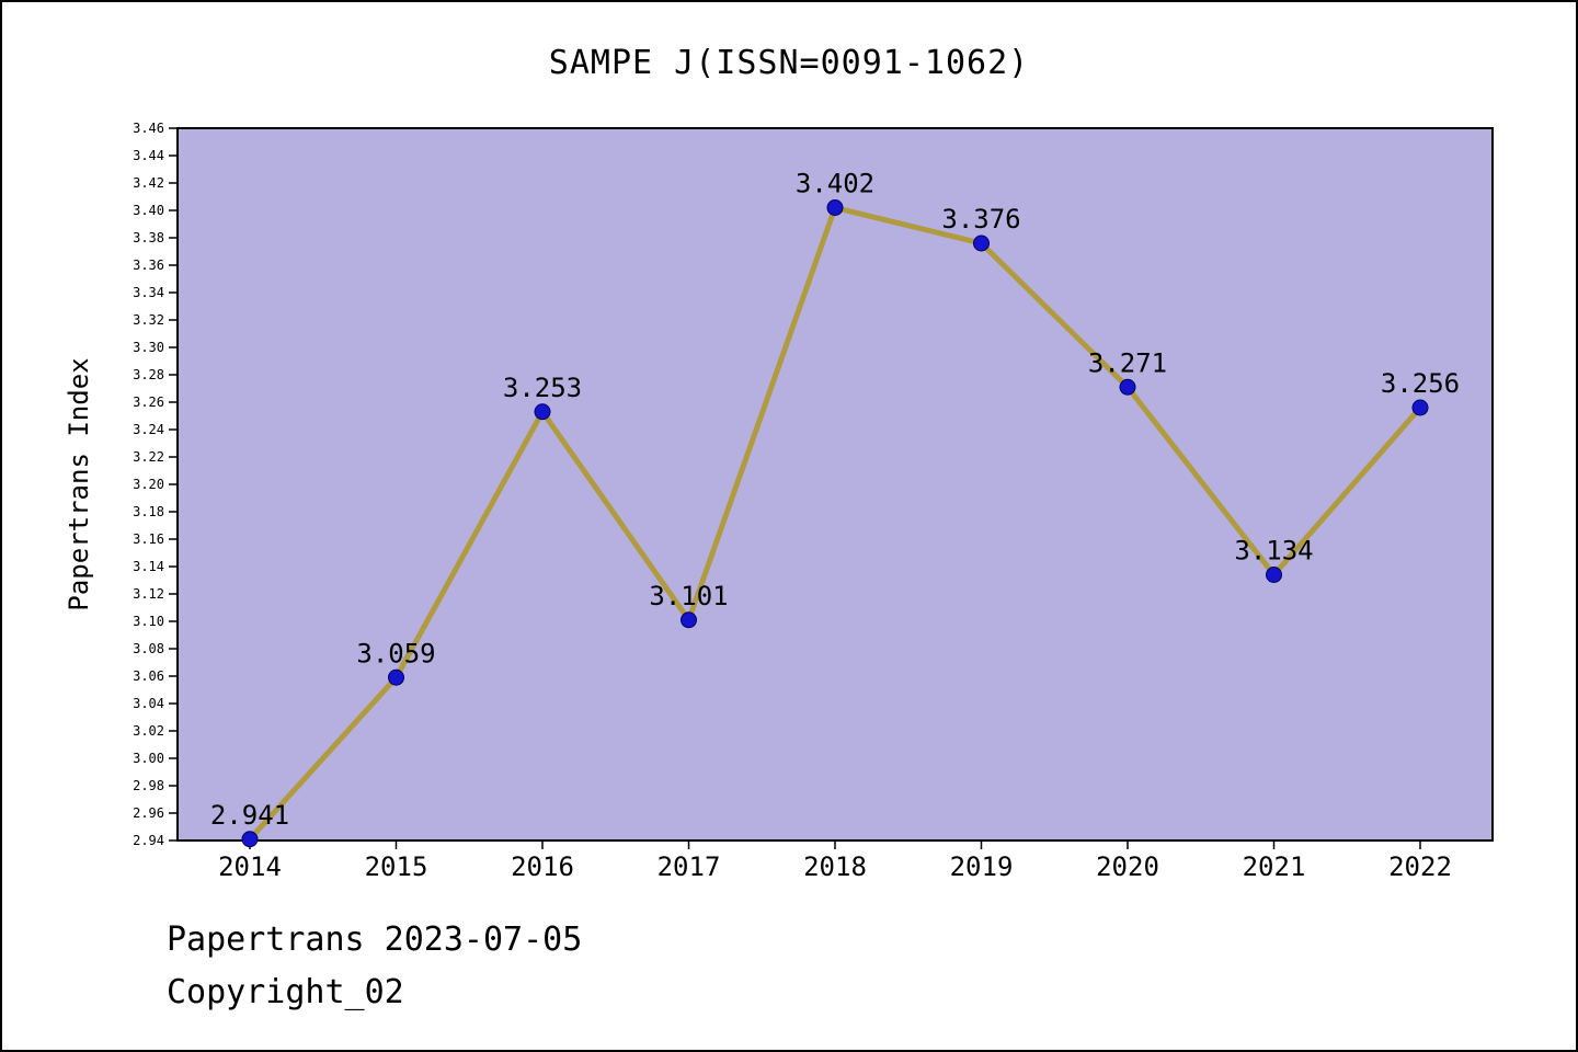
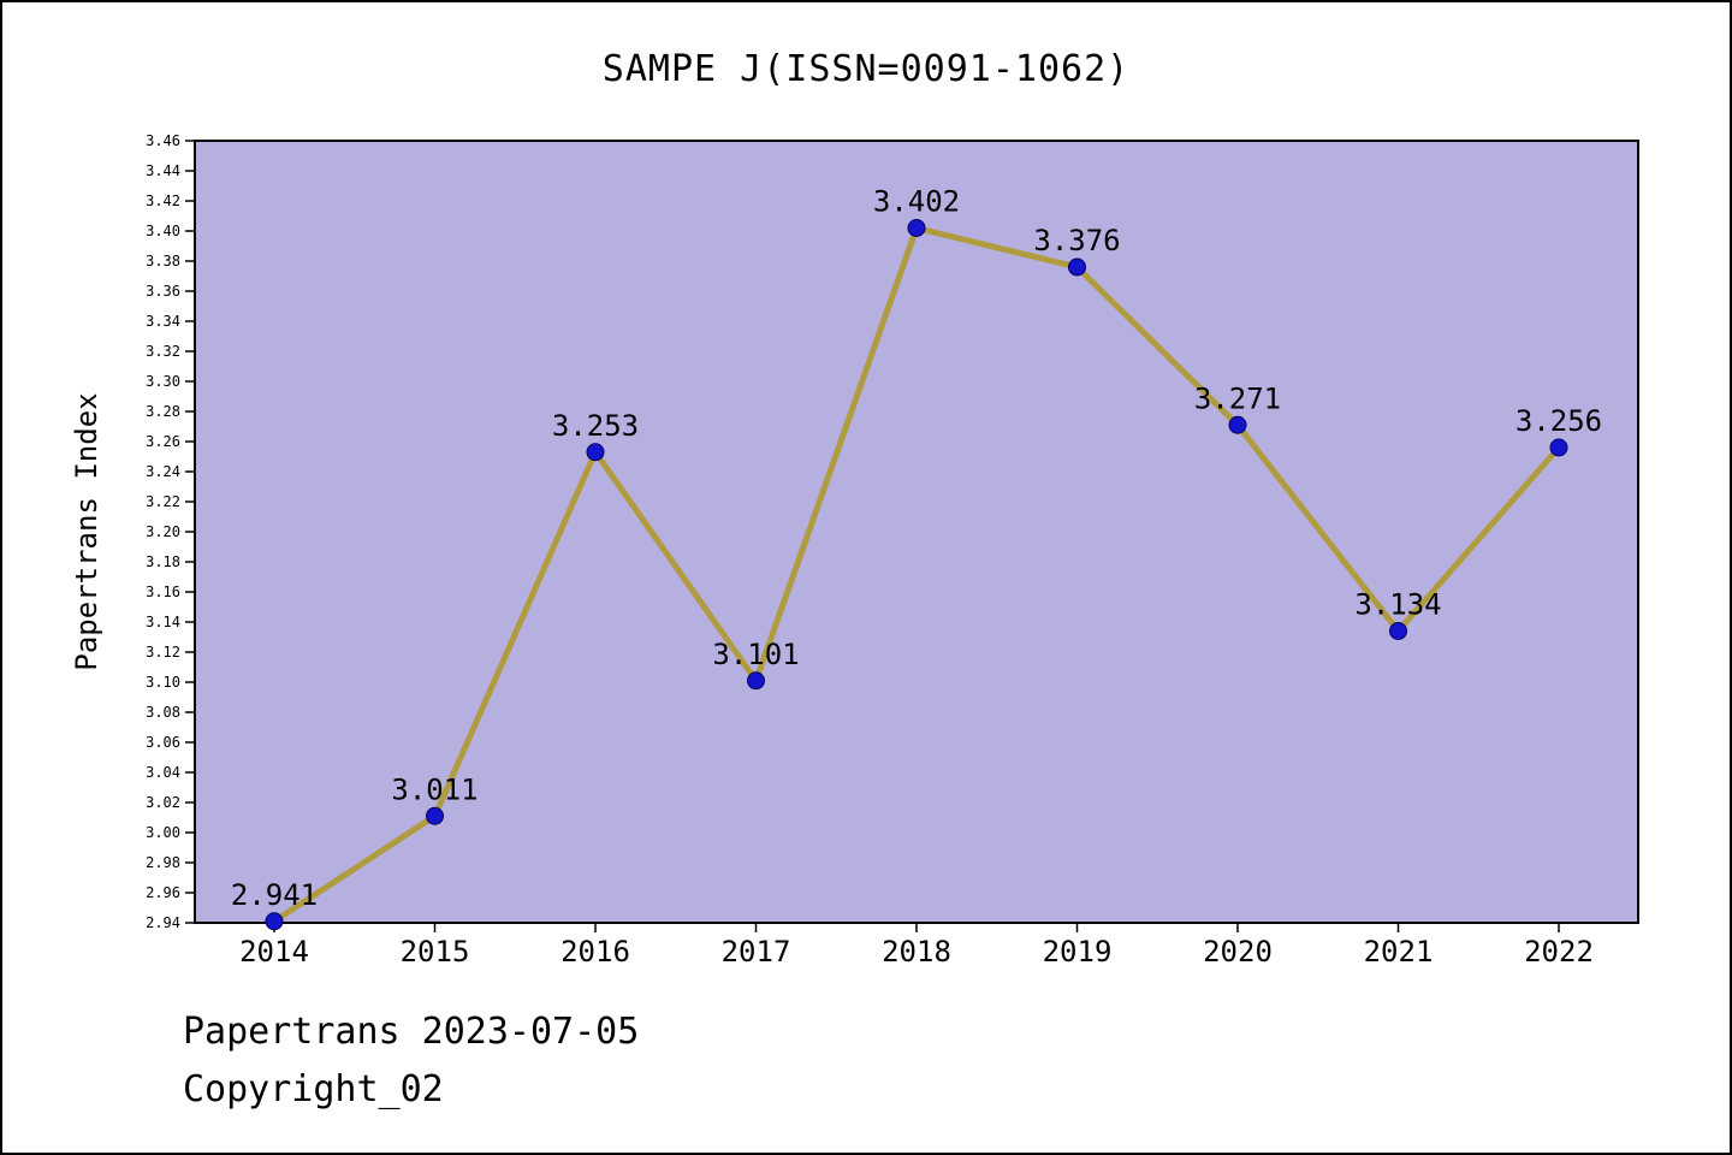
2015: 3.059 -> 3.011
